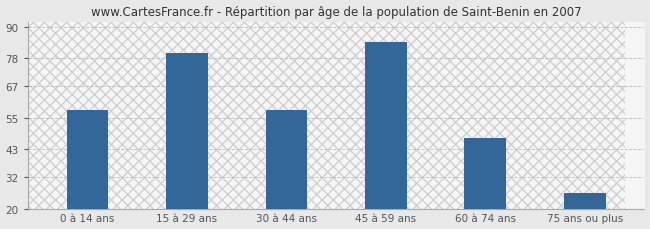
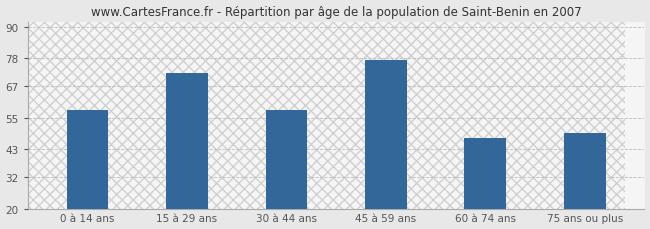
15 à 29 ans: 80 -> 72
45 à 59 ans: 84 -> 77
75 ans ou plus: 26 -> 49
